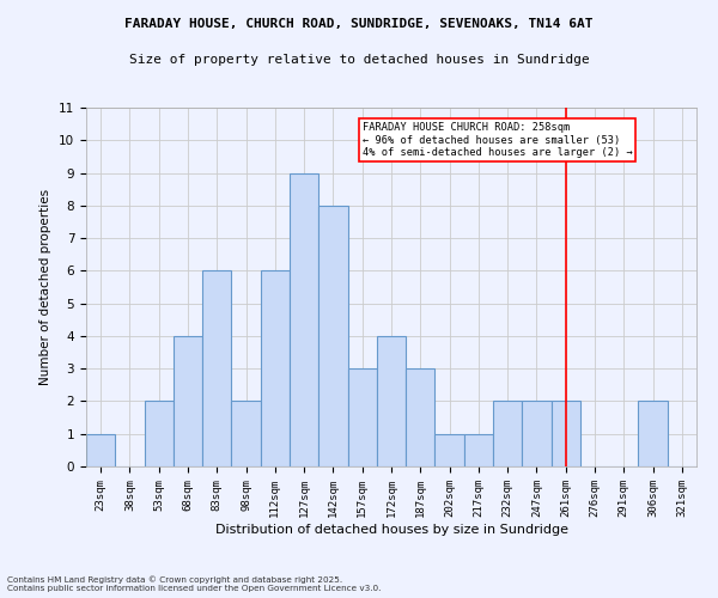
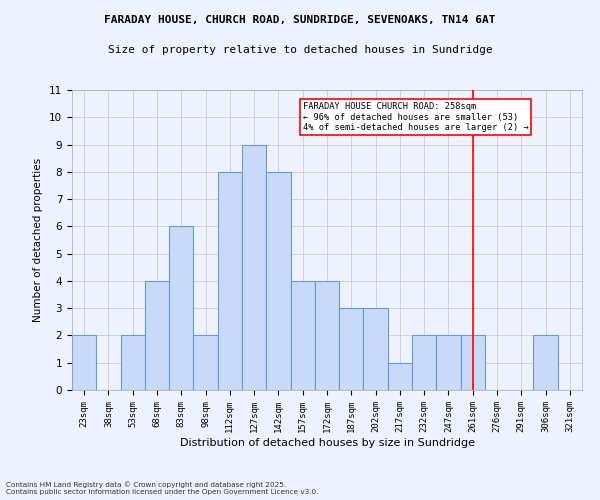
23sqm: 1 -> 2
112sqm: 6 -> 8
157sqm: 3 -> 4
202sqm: 1 -> 3
